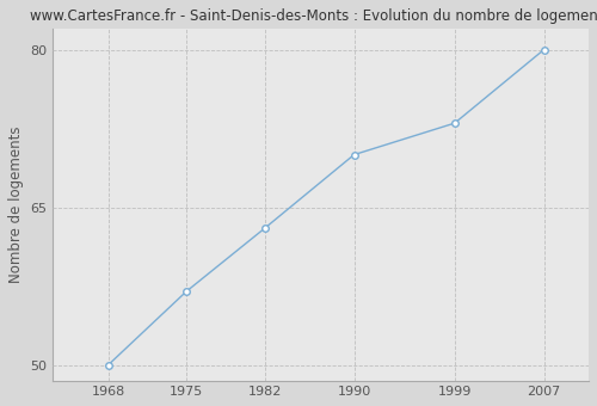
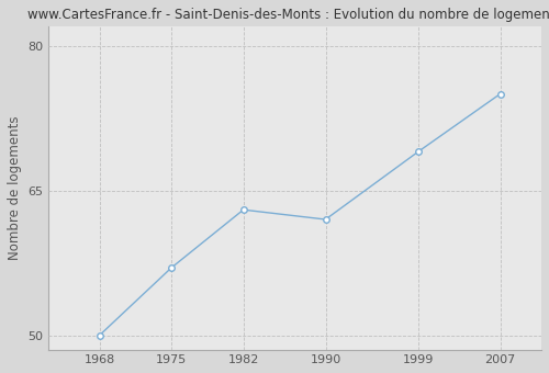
1990: 70 -> 62
1999: 73 -> 69
2007: 80 -> 75
